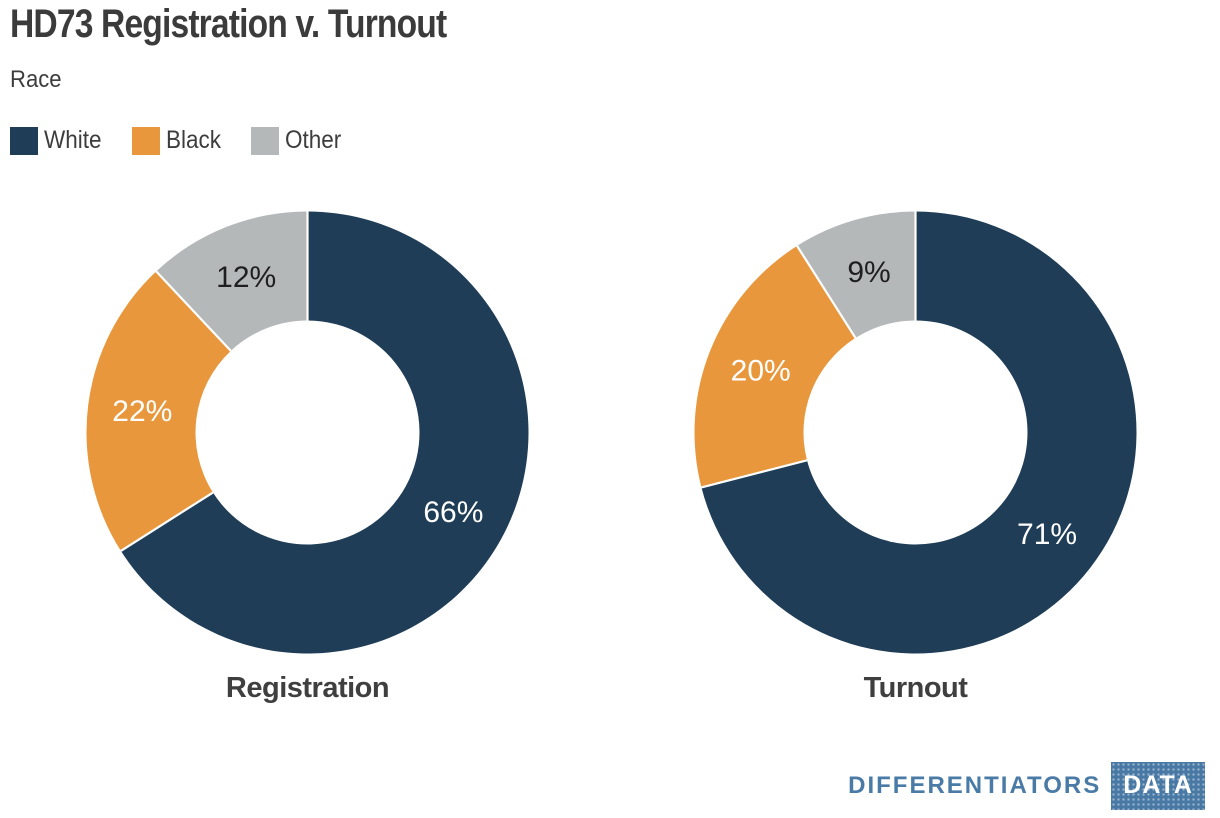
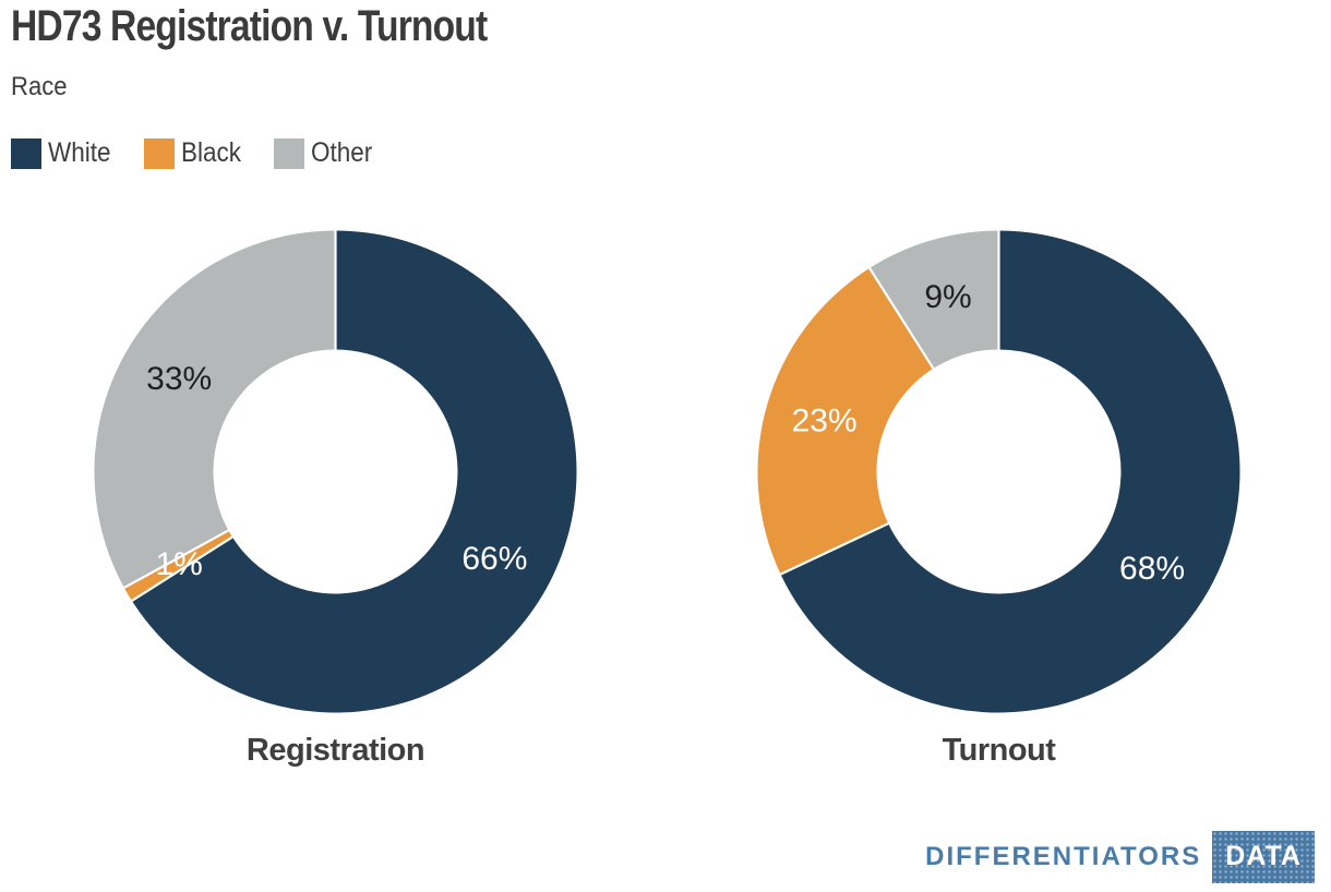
Registration/Black: 22% -> 1%
Registration/Other: 12% -> 33%
Turnout/White: 71% -> 68%
Turnout/Black: 20% -> 23%
